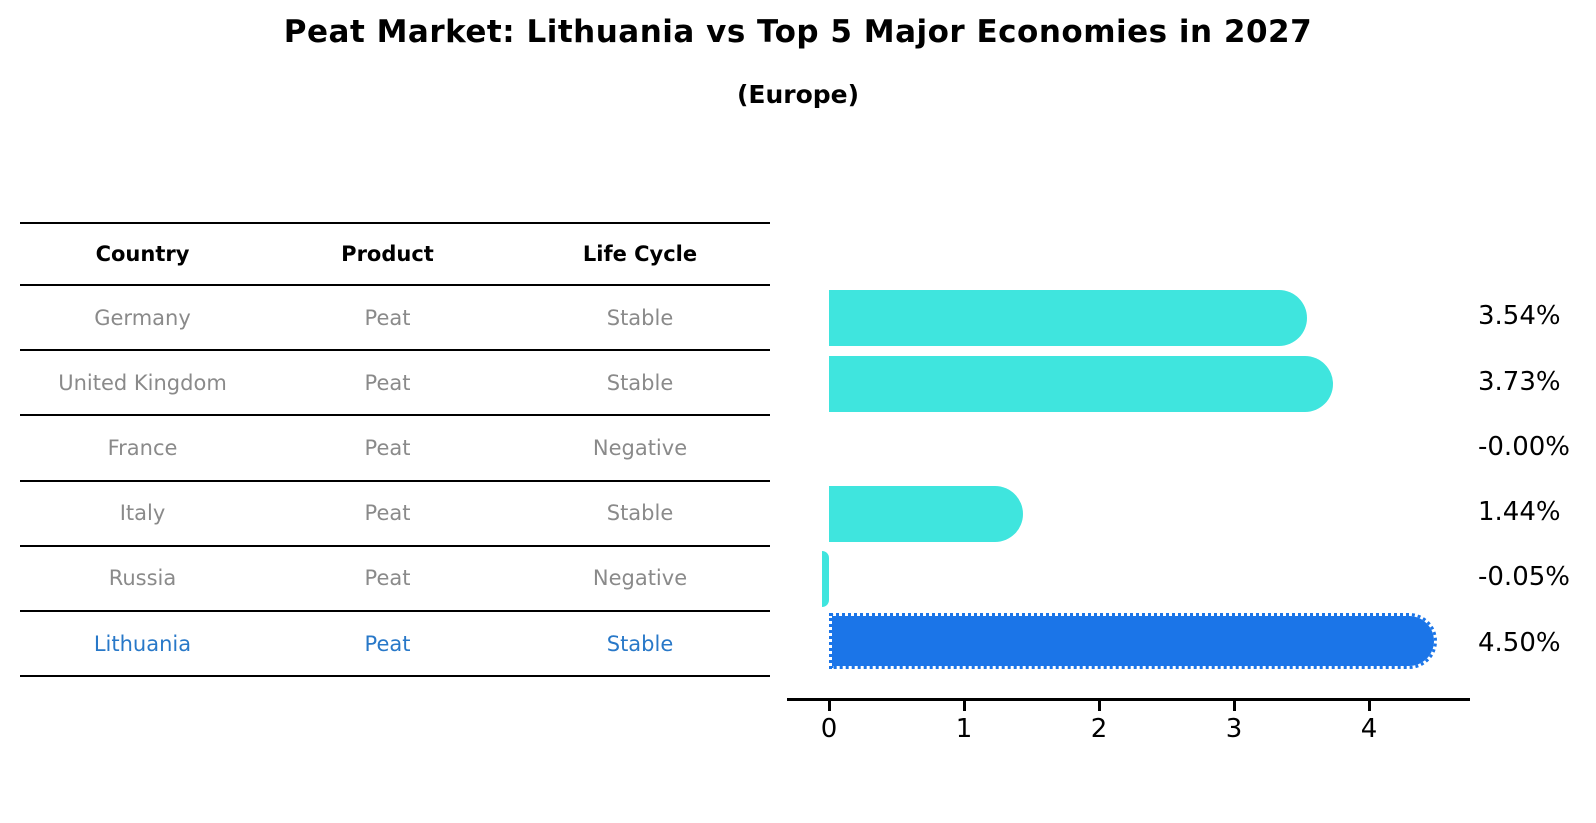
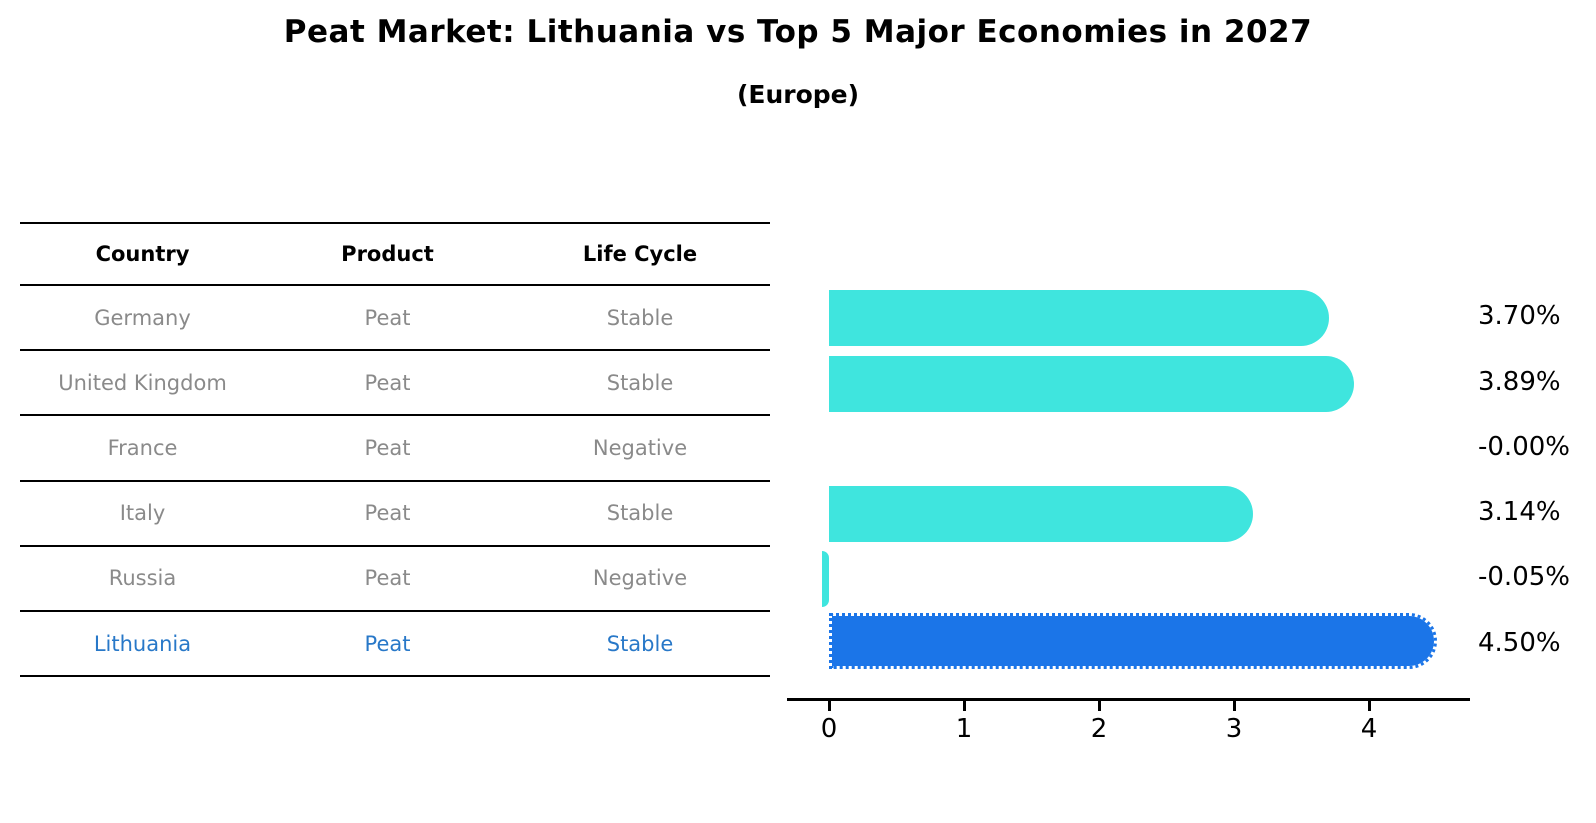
Germany: 3.54% -> 3.70%
United Kingdom: 3.73% -> 3.89%
Italy: 1.44% -> 3.14%
